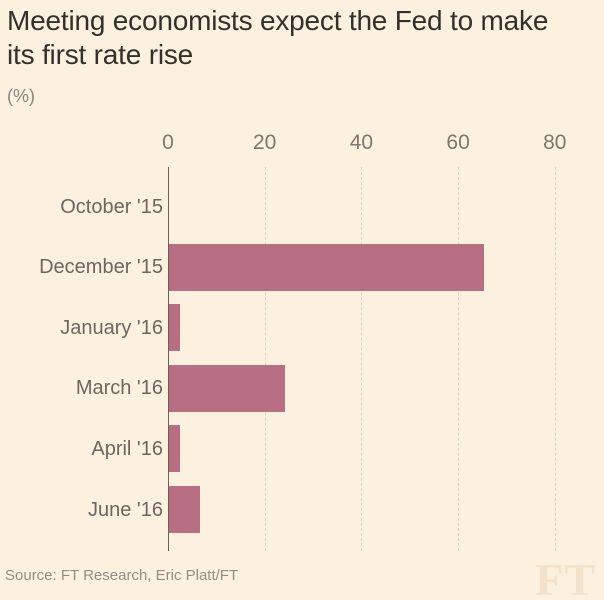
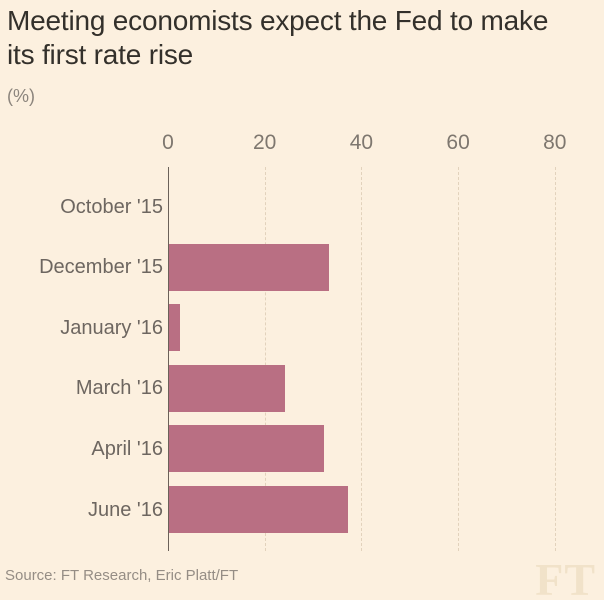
December '15: 65 -> 33
April '16: 2 -> 32
June '16: 6 -> 37
